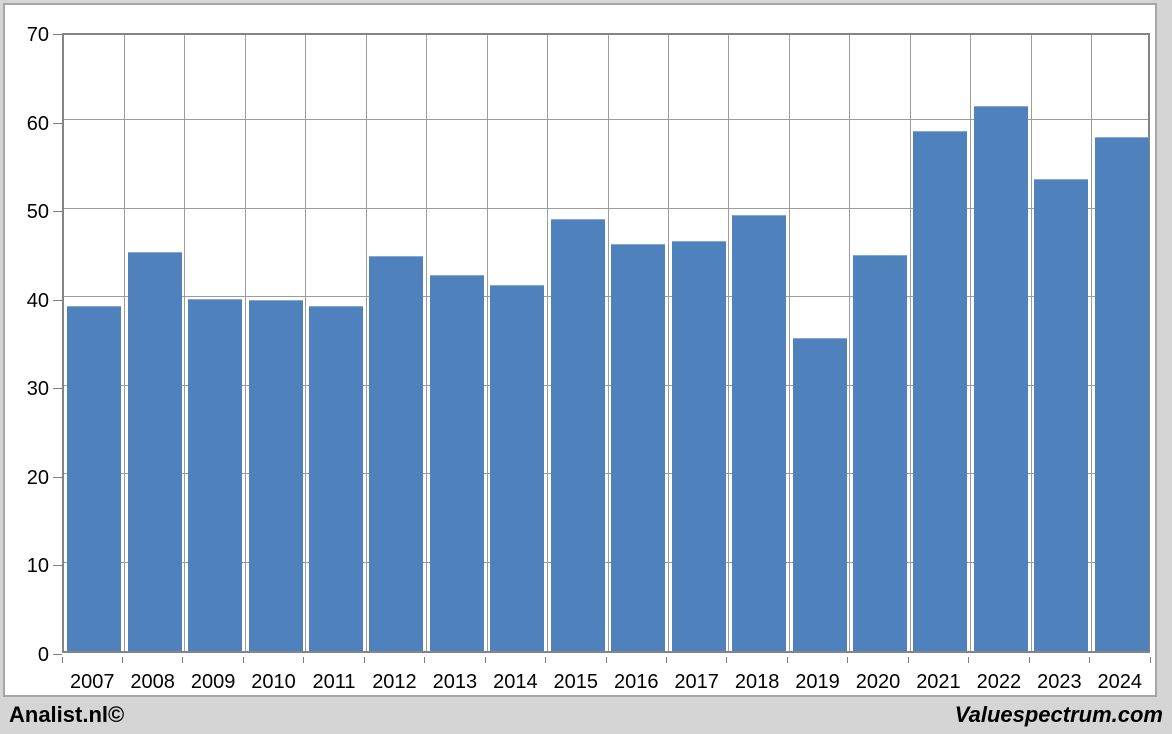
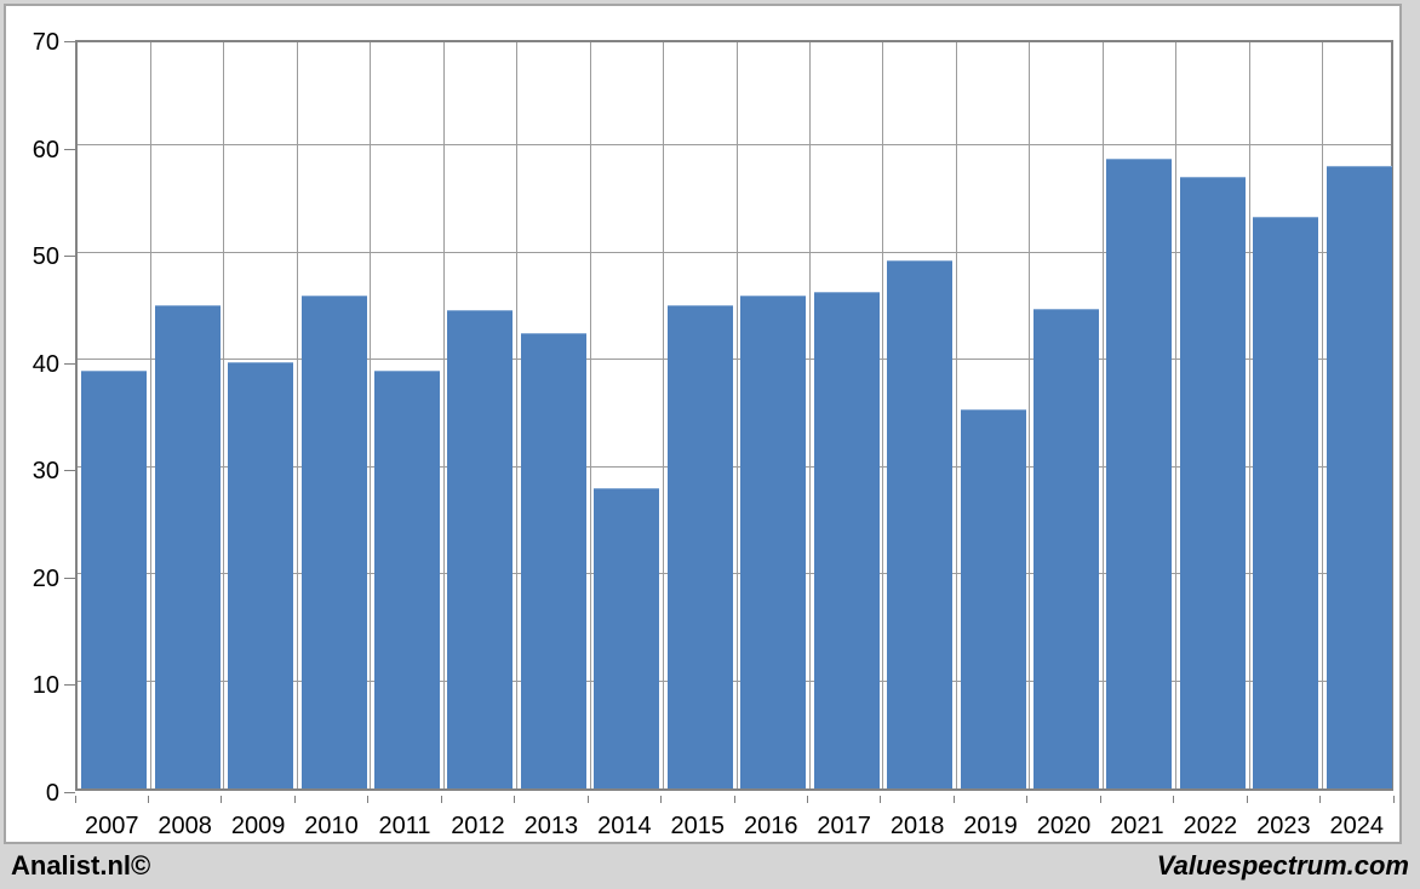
2010: 40 -> 46
2014: 41 -> 28
2015: 49 -> 45
2022: 62 -> 57
